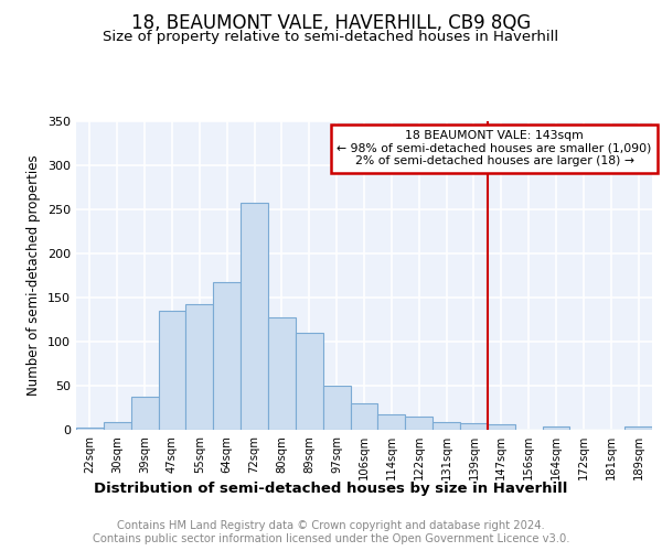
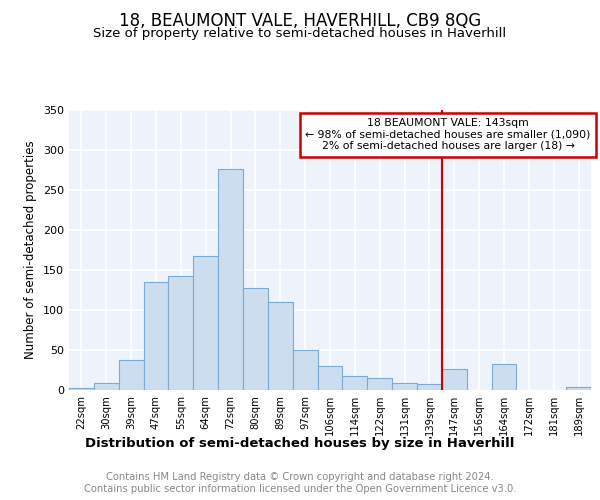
72sqm: 258 -> 276
147sqm: 6 -> 26
164sqm: 4 -> 32
